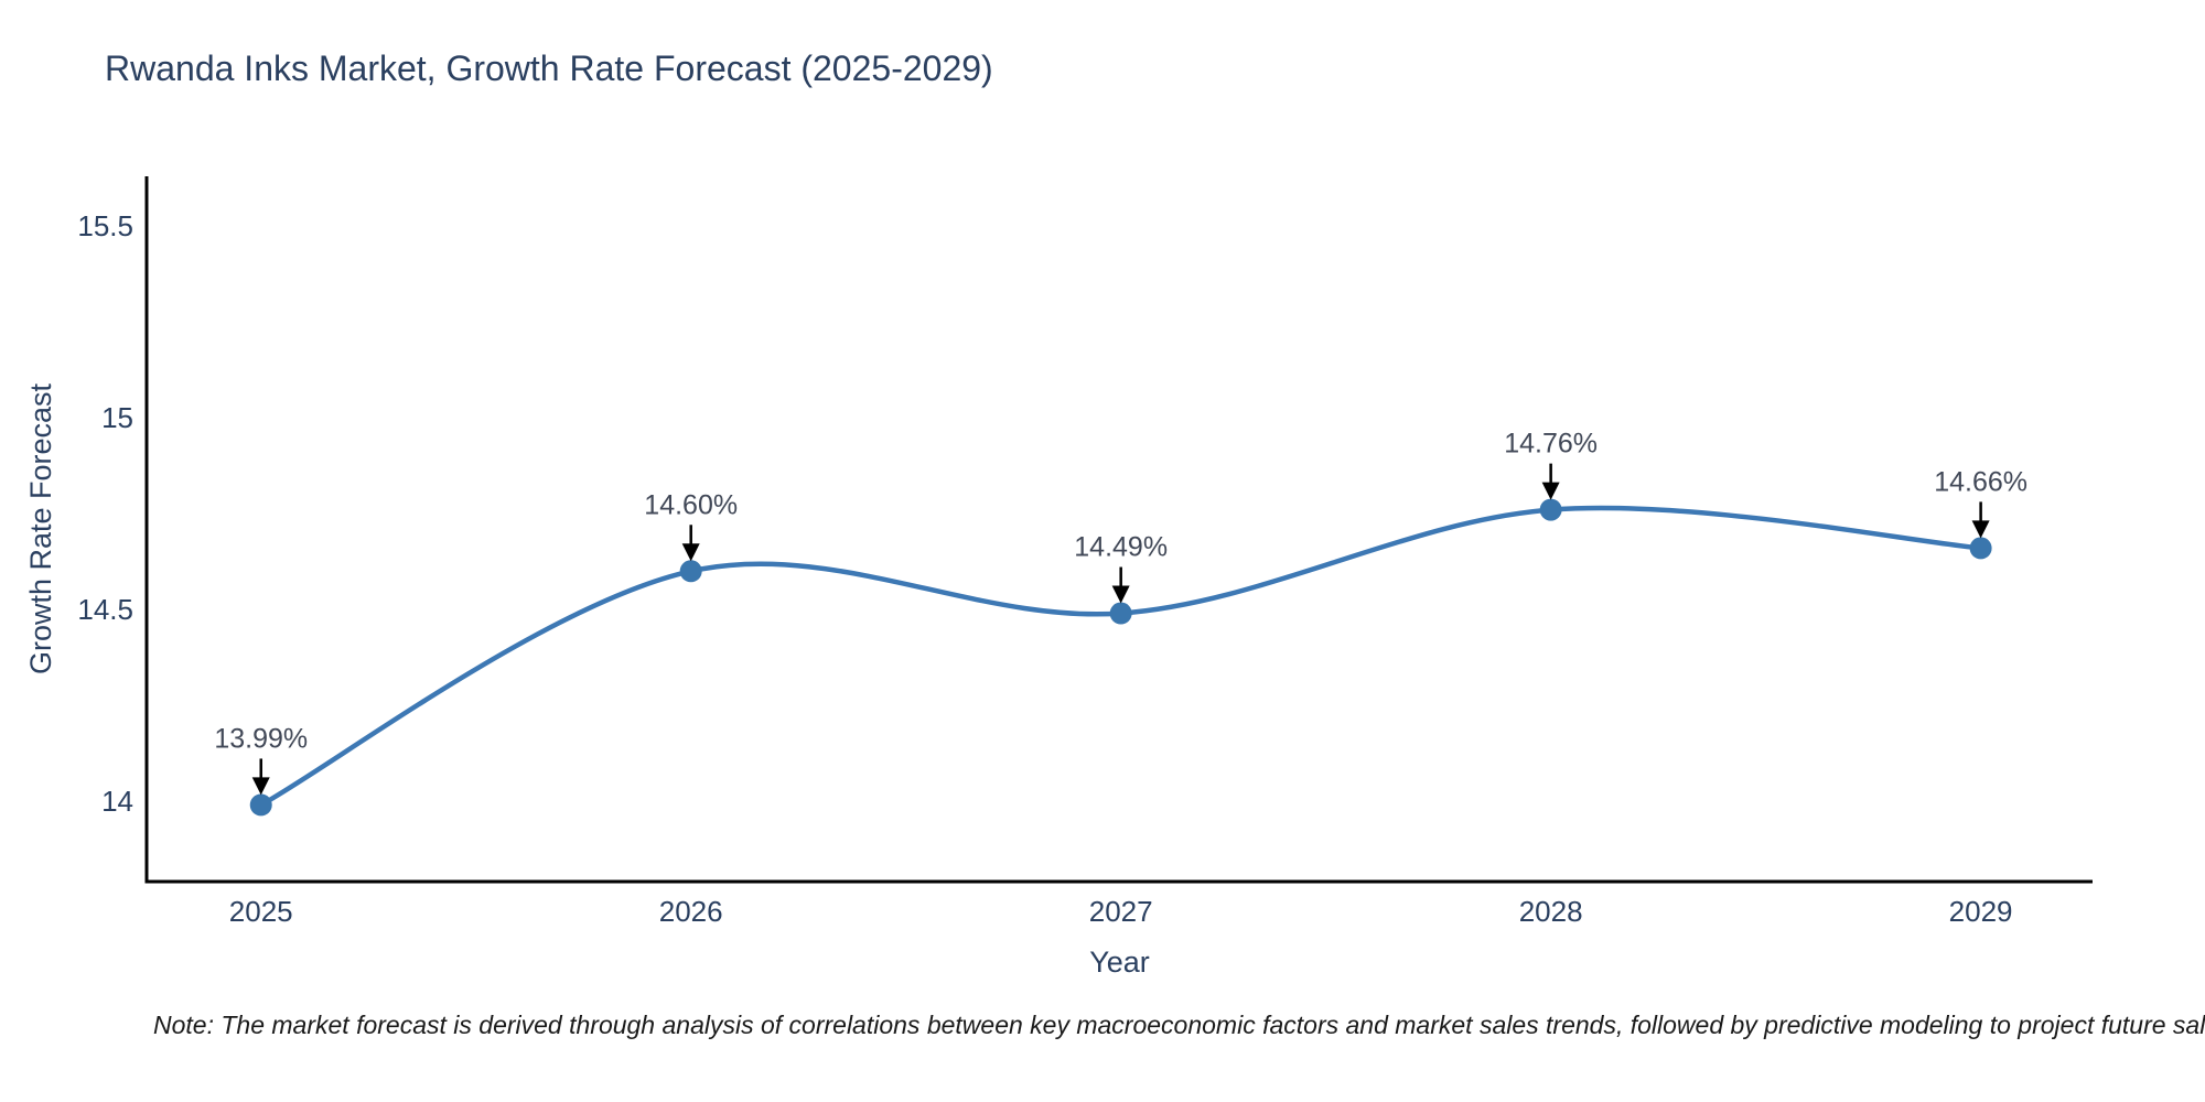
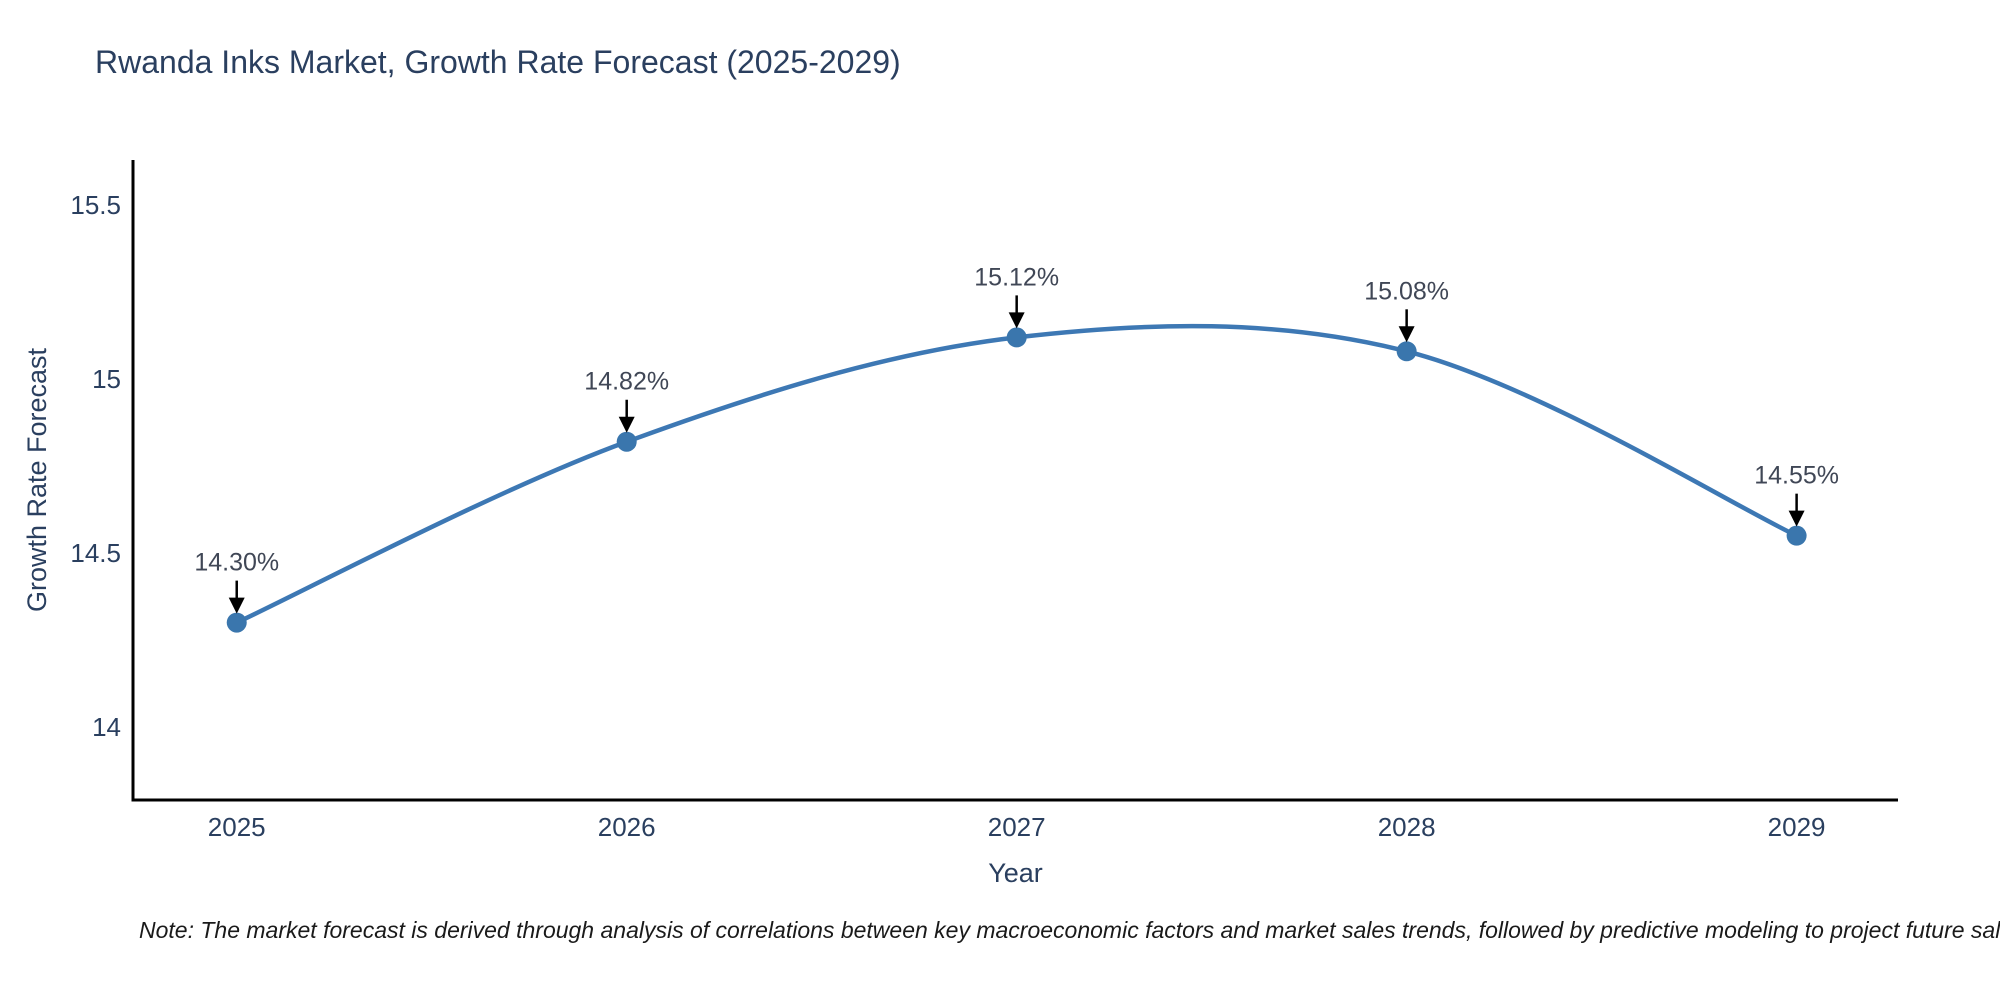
2025: 13.99% -> 14.30%
2026: 14.60% -> 14.82%
2027: 14.49% -> 15.12%
2028: 14.76% -> 15.08%
2029: 14.66% -> 14.55%
